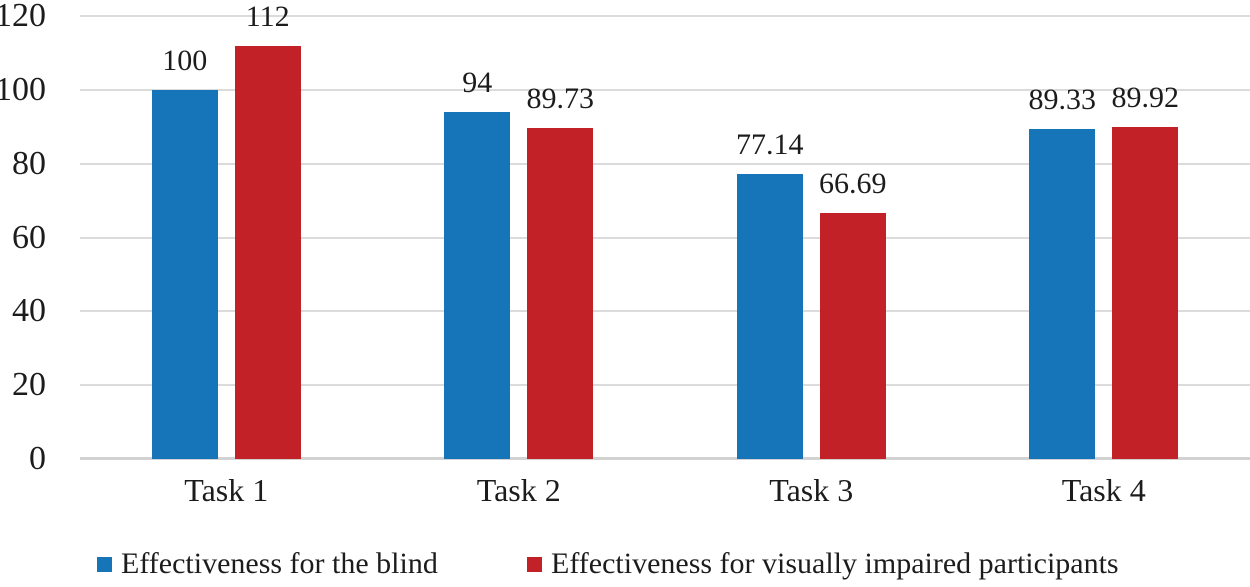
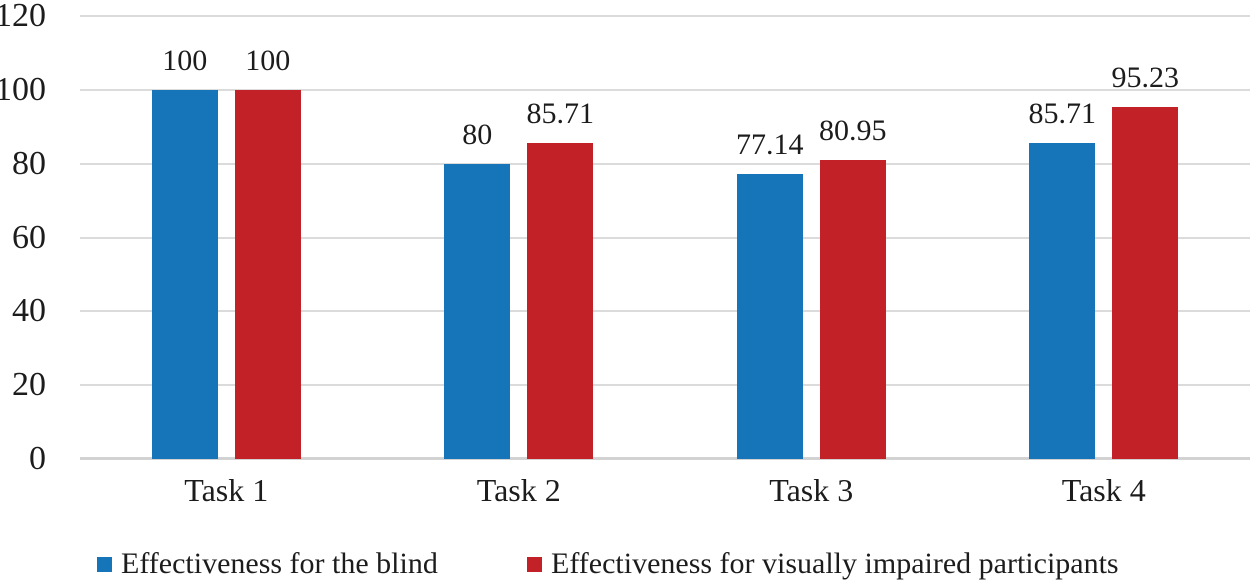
Effectiveness for visually impaired participants/Task 1: 112 -> 100
Effectiveness for the blind/Task 2: 94 -> 80
Effectiveness for visually impaired participants/Task 2: 89.73 -> 85.71
Effectiveness for visually impaired participants/Task 3: 66.69 -> 80.95
Effectiveness for the blind/Task 4: 89.33 -> 85.71
Effectiveness for visually impaired participants/Task 4: 89.92 -> 95.23
